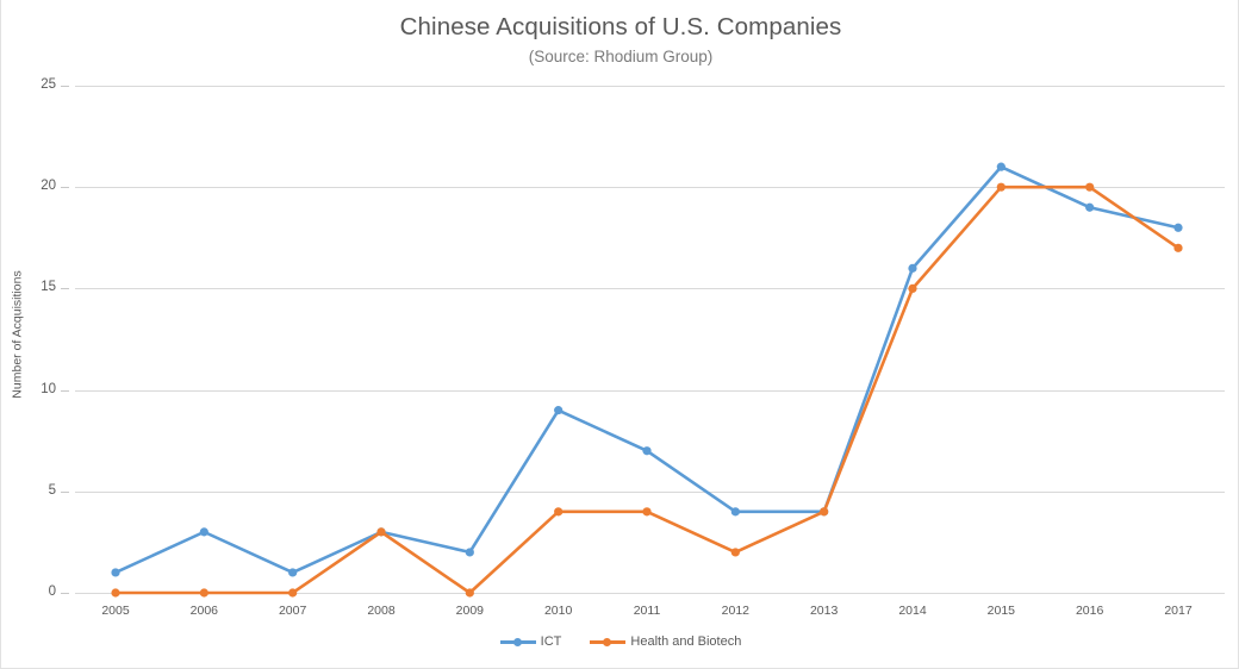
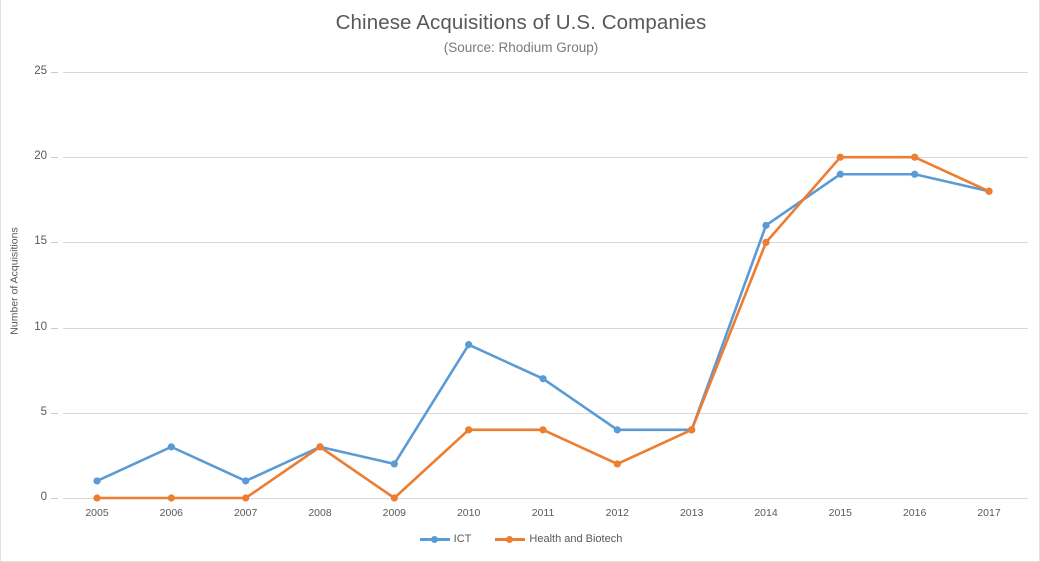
ICT/2015: 21 -> 19
Health and Biotech/2017: 17 -> 18
